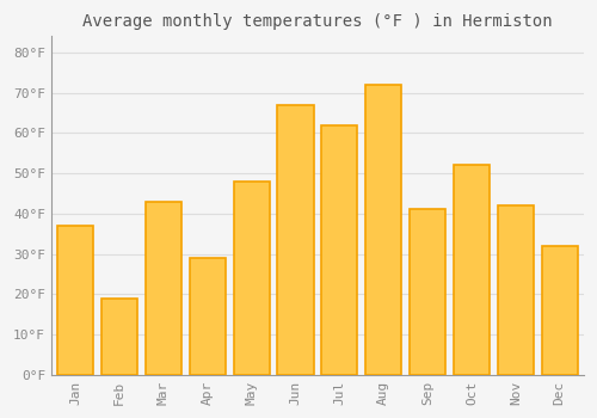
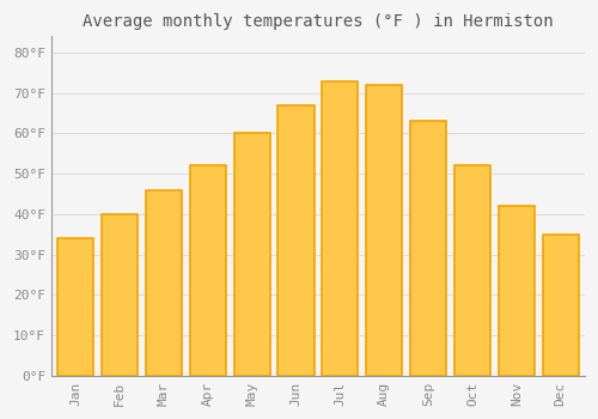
Jan: 37°F -> 34°F
Feb: 19°F -> 40°F
Mar: 43°F -> 46°F
Apr: 29°F -> 52°F
May: 48°F -> 60°F
Jul: 62°F -> 73°F
Sep: 41°F -> 63°F
Dec: 32°F -> 35°F
